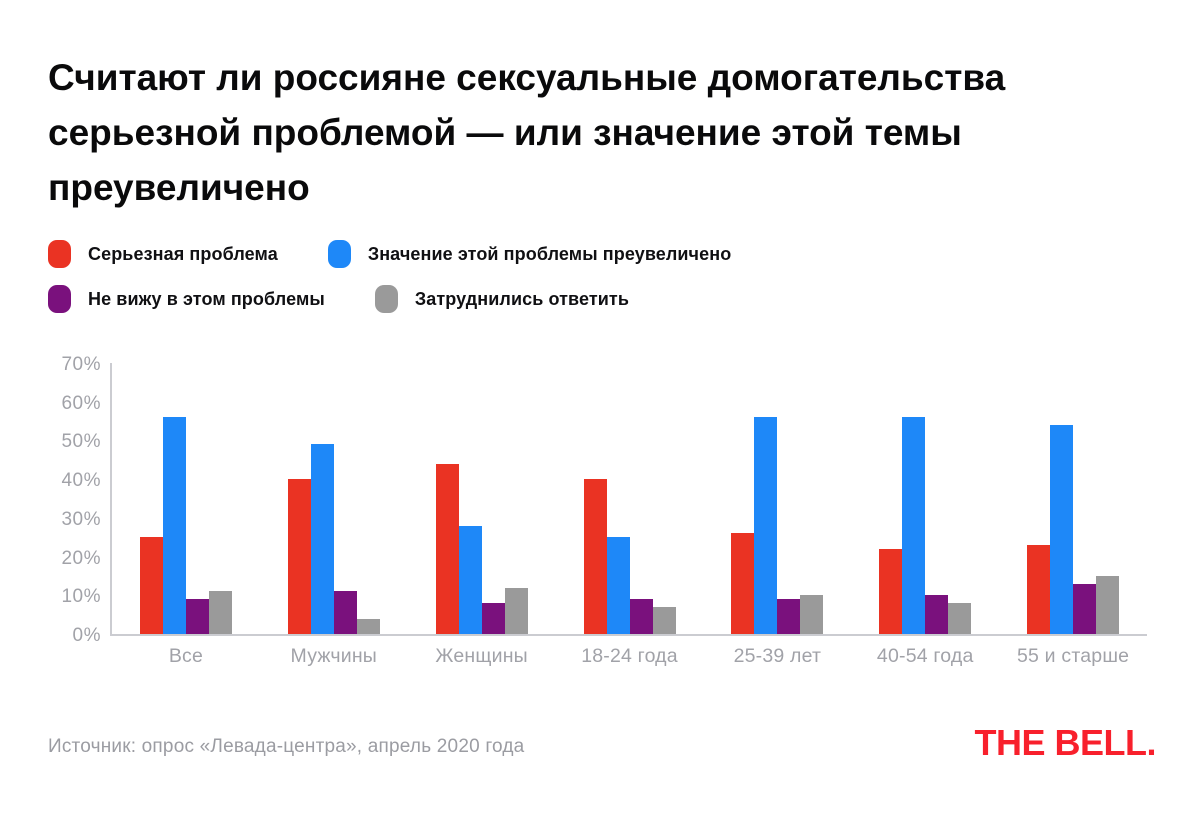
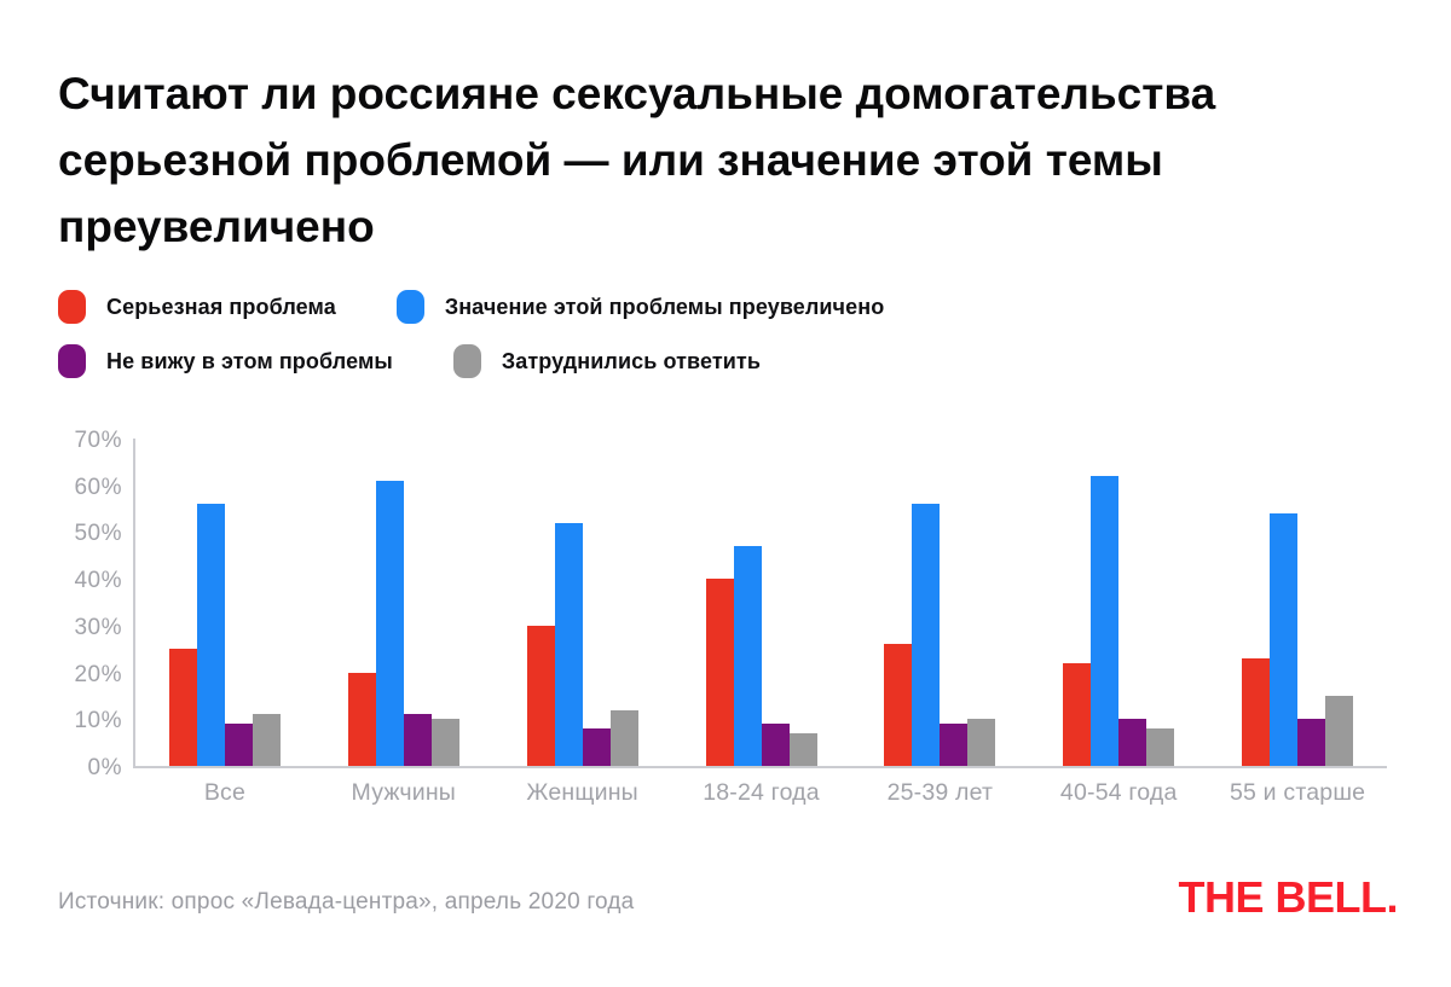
Серьезная проблема/Мужчины: 40% -> 20%
Значение этой проблемы преувеличено/Мужчины: 49% -> 61%
Затруднились ответить/Мужчины: 4% -> 10%
Серьезная проблема/Женщины: 44% -> 30%
Значение этой проблемы преувеличено/Женщины: 28% -> 52%
Значение этой проблемы преувеличено/18-24 года: 25% -> 47%
Значение этой проблемы преувеличено/40-54 года: 56% -> 62%
Не вижу в этом проблемы/55 и старше: 13% -> 10%
